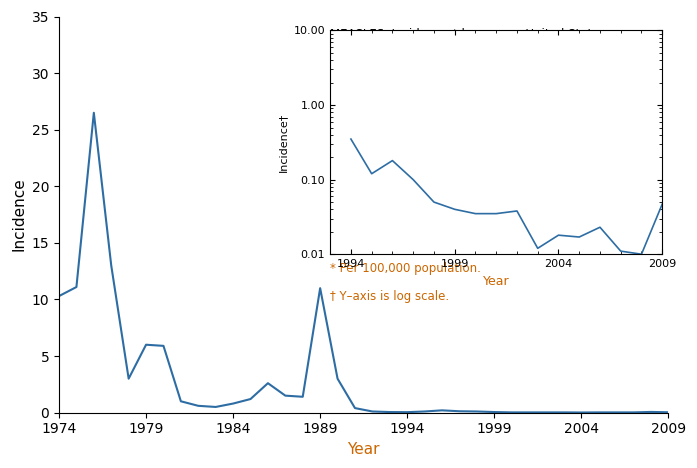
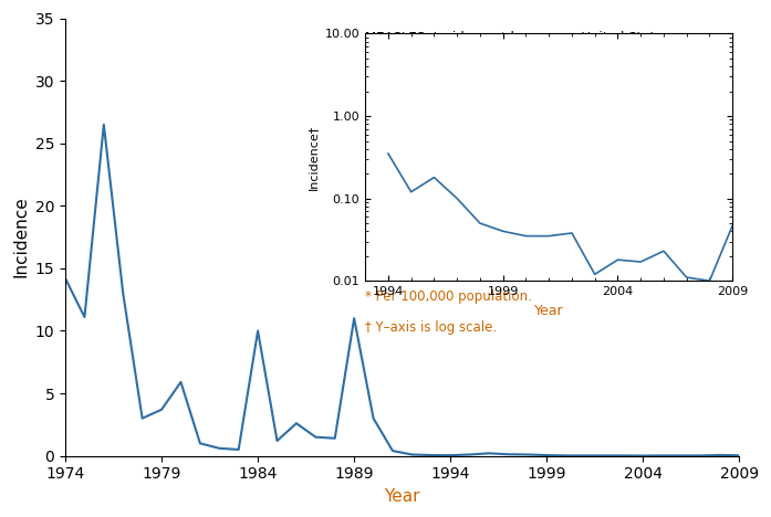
1974: 10.3 -> 14.2
1979: 6.0 -> 3.7
1984: 0.8 -> 10.0
